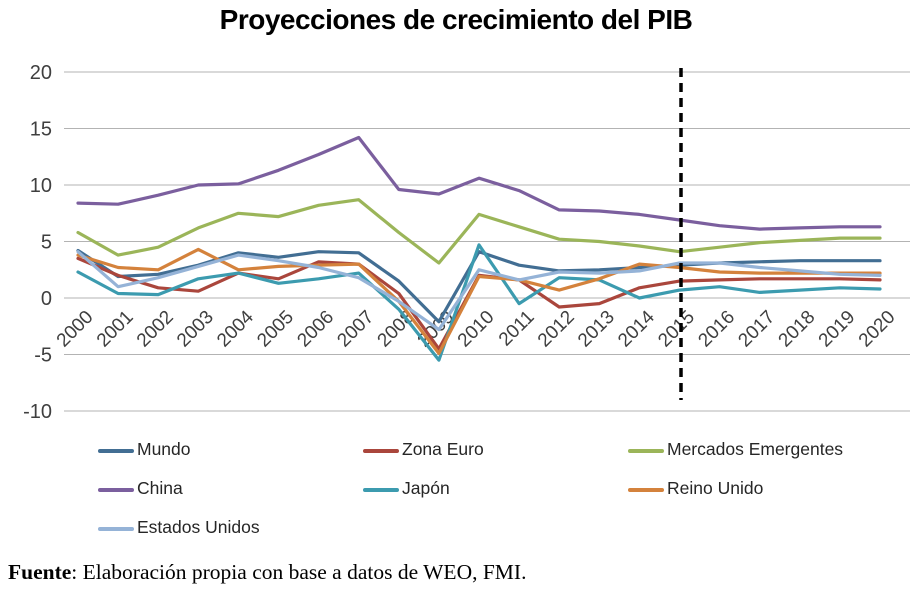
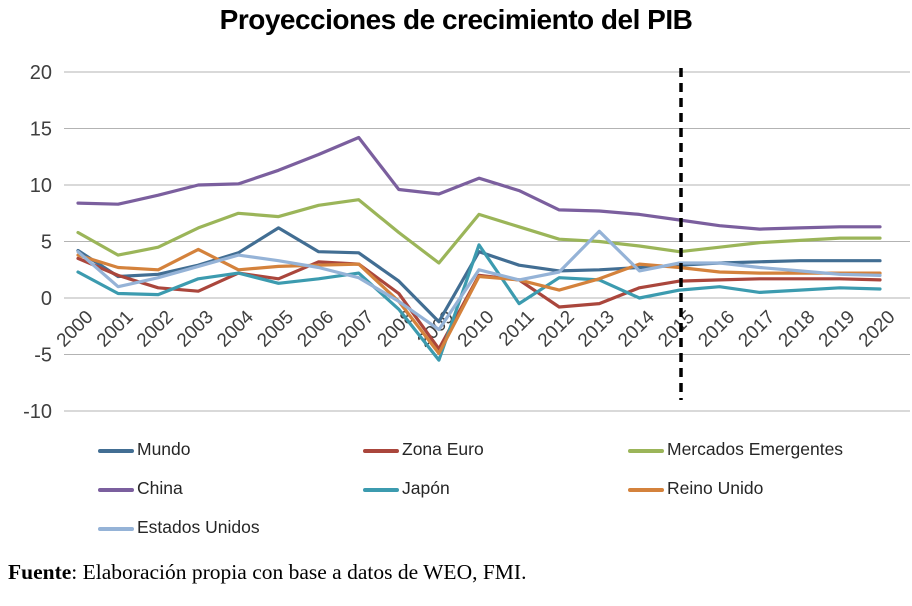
Mundo/2005: 3.6 -> 6.2
Estados Unidos/2013: 2.2 -> 5.9
